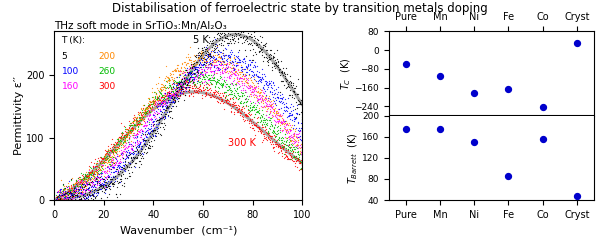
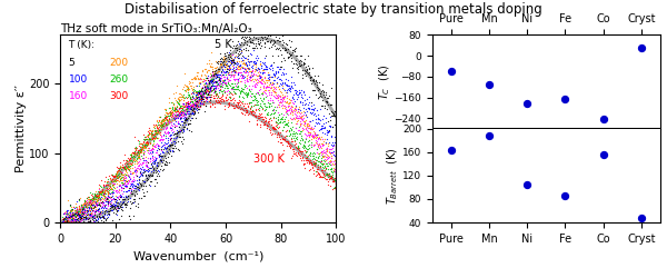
Pure: 175 -> 164
Mn: 175 -> 188
Ni: 150 -> 104
